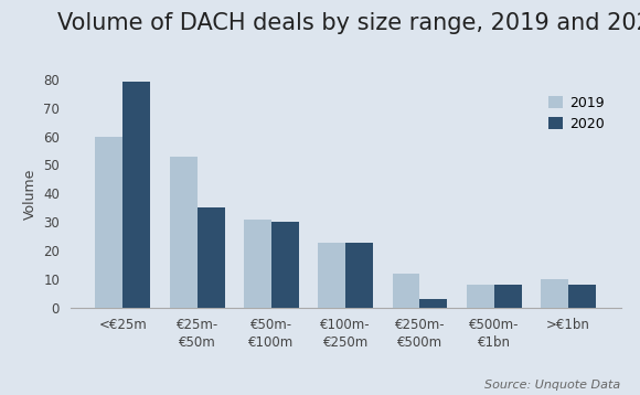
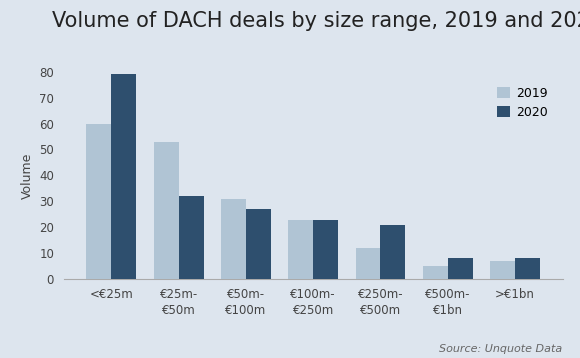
2020/€25m- €50m: 35 -> 32
2020/€50m- €100m: 30 -> 27
2020/€250m- €500m: 3 -> 21
2019/€500m- €1bn: 8 -> 5
2019/>€1bn: 10 -> 7
